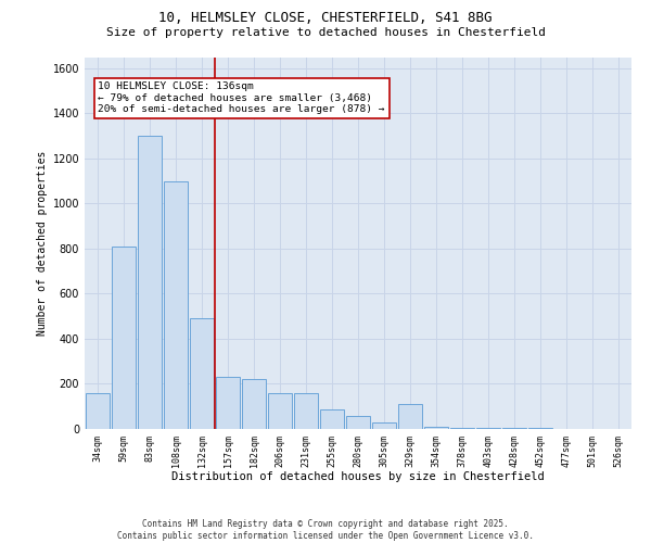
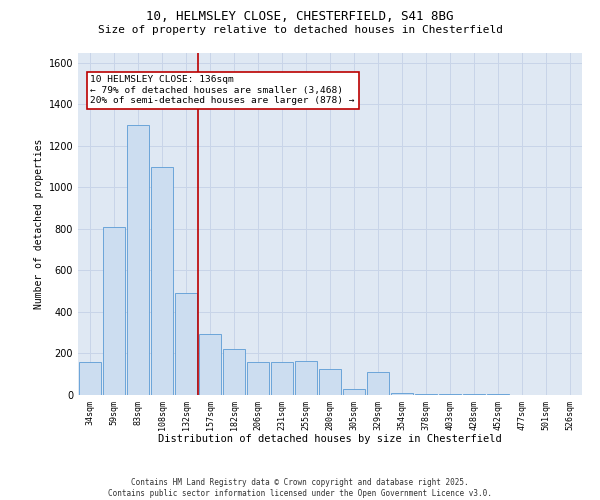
157sqm: 230 -> 295
255sqm: 85 -> 165
280sqm: 60 -> 125
